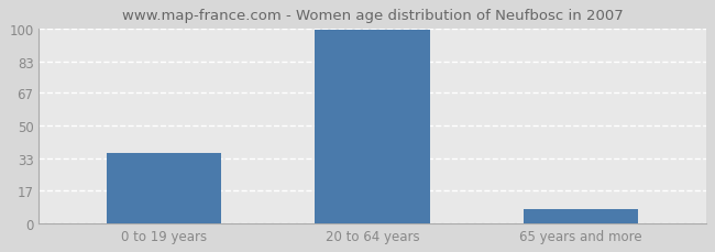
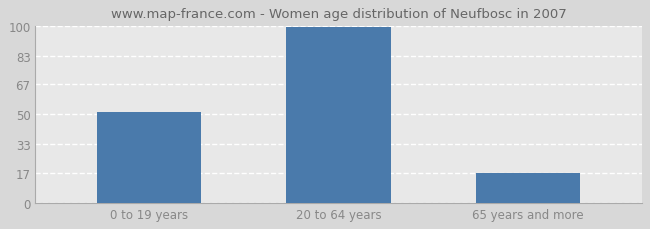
0 to 19 years: 36 -> 51
65 years and more: 7 -> 17
